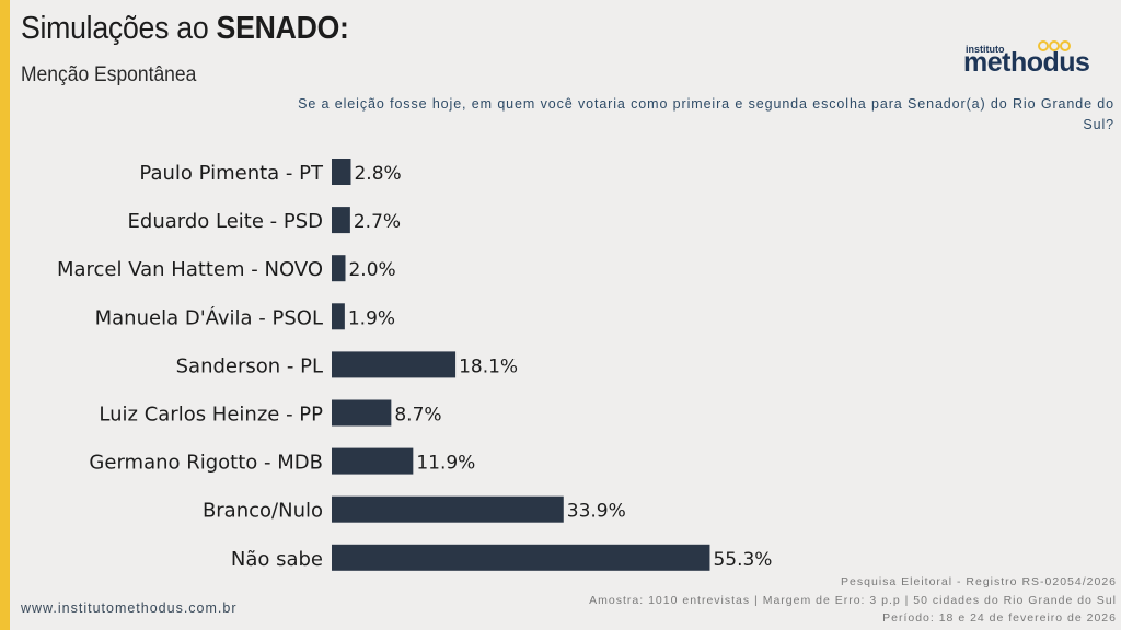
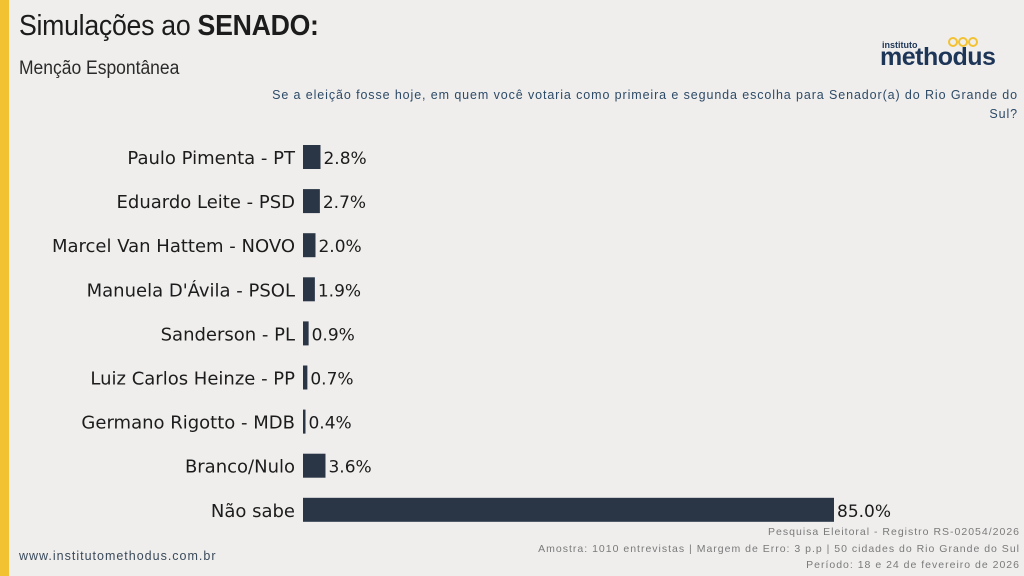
Sanderson - PL: 18.1% -> 0.9%
Luiz Carlos Heinze - PP: 8.7% -> 0.7%
Germano Rigotto - MDB: 11.9% -> 0.4%
Branco/Nulo: 33.9% -> 3.6%
Não sabe: 55.3% -> 85.0%
